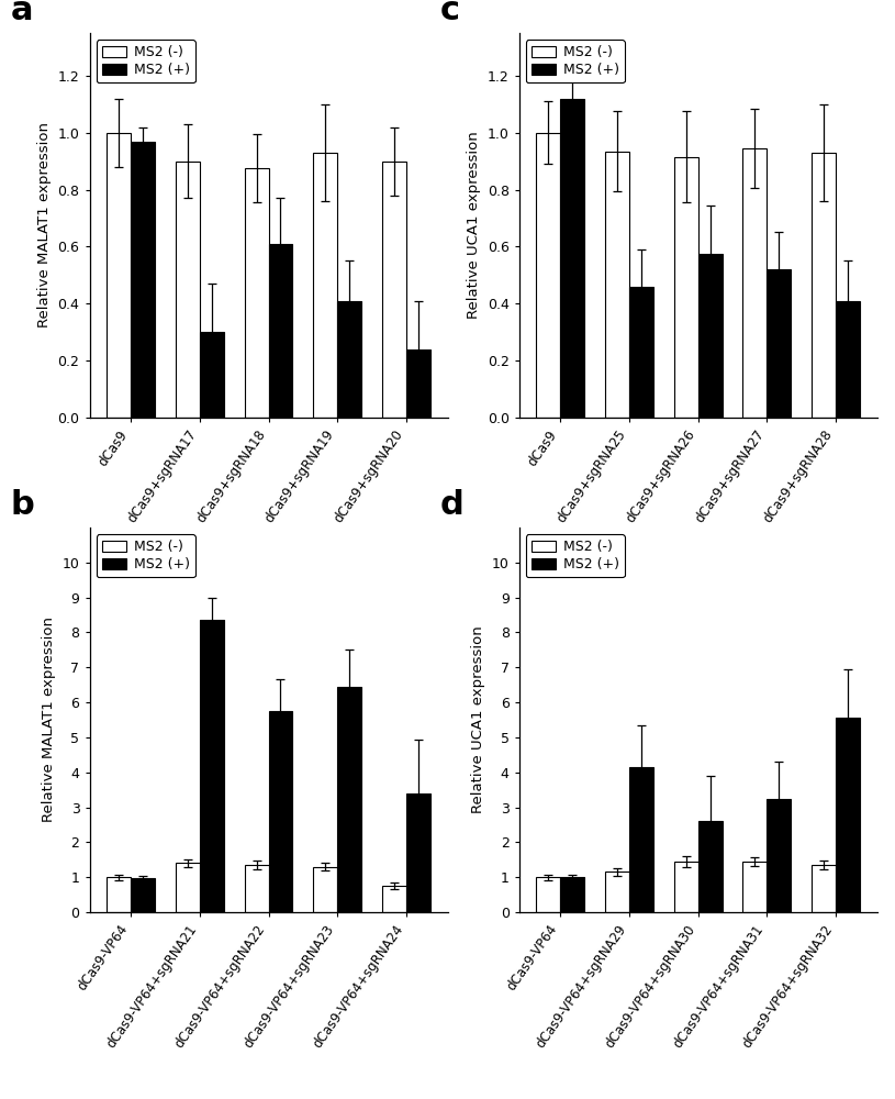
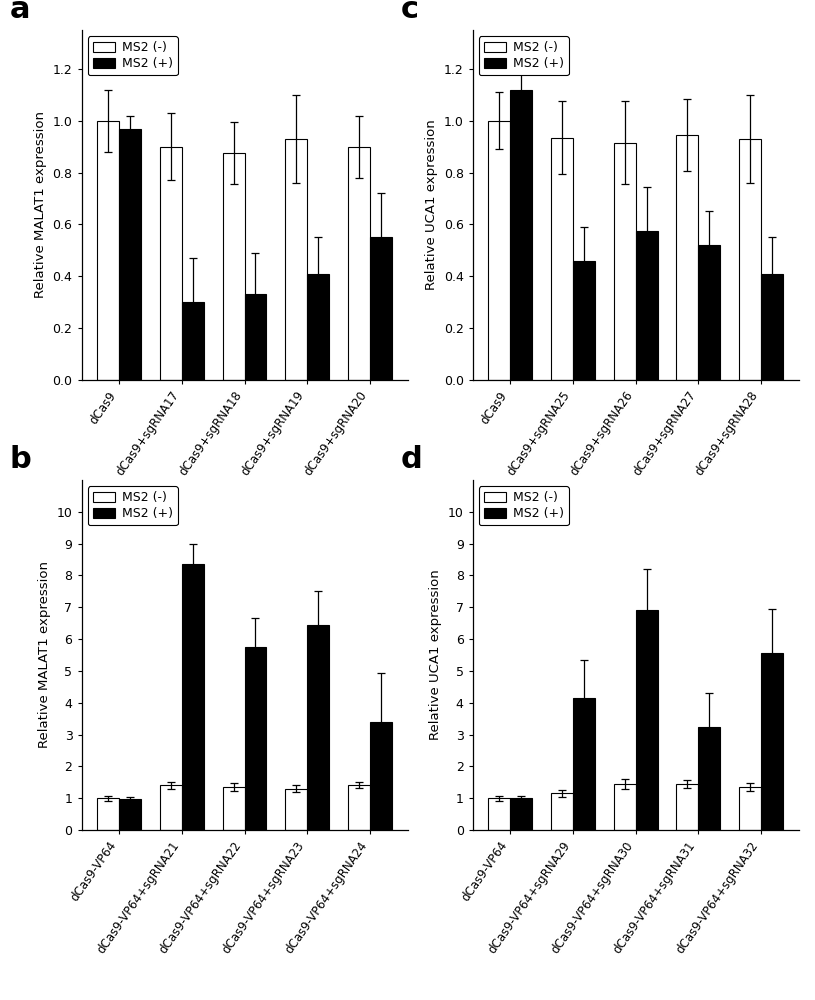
MS2 (+)/dCas9+sgRNA18: 0.61 -> 0.33
MS2 (+)/dCas9+sgRNA20: 0.24 -> 0.55
MS2 (-)/dCas9-VP64+sgRNA24: 0.75 -> 1.42
MS2 (+)/dCas9-VP64+sgRNA30: 2.60 -> 6.90
